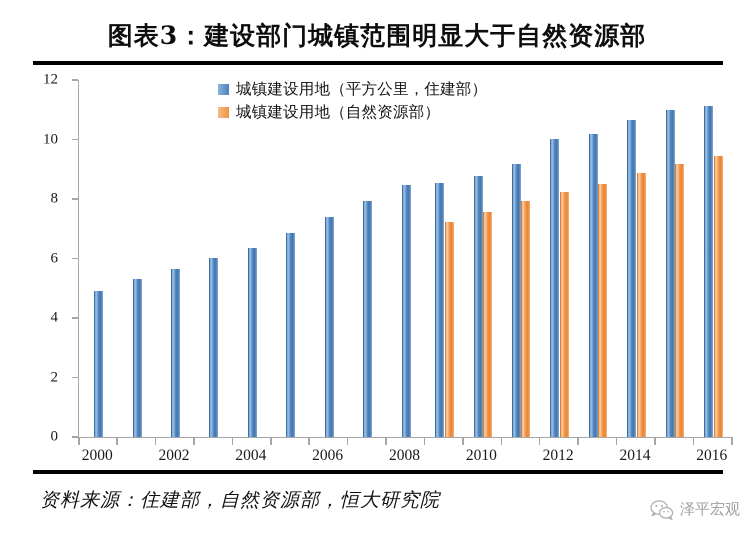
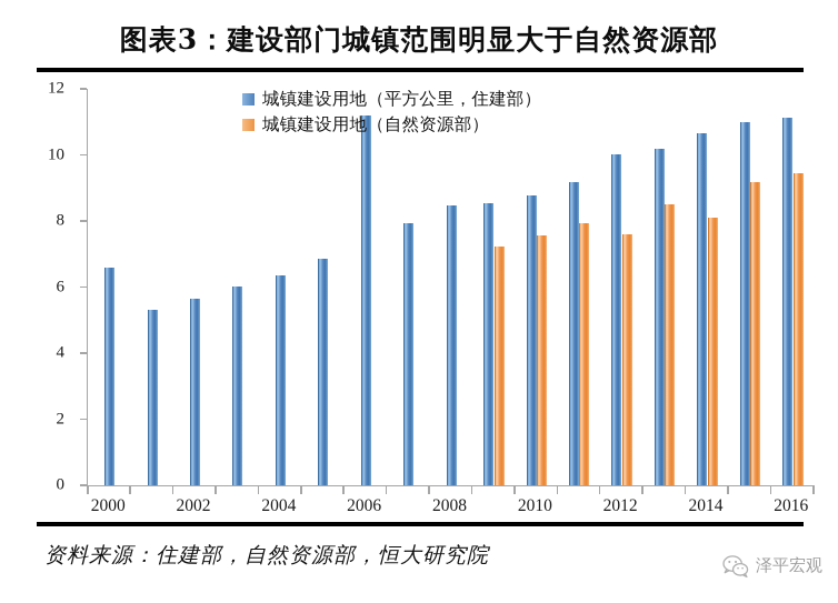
城镇建设用地（平方公里，住建部）/2000: 4.9 -> 6.6
城镇建设用地（平方公里，住建部）/2006: 7.4 -> 11.2
城镇建设用地（自然资源部）/2012: 8.2 -> 7.6
城镇建设用地（自然资源部）/2014: 8.9 -> 8.1
